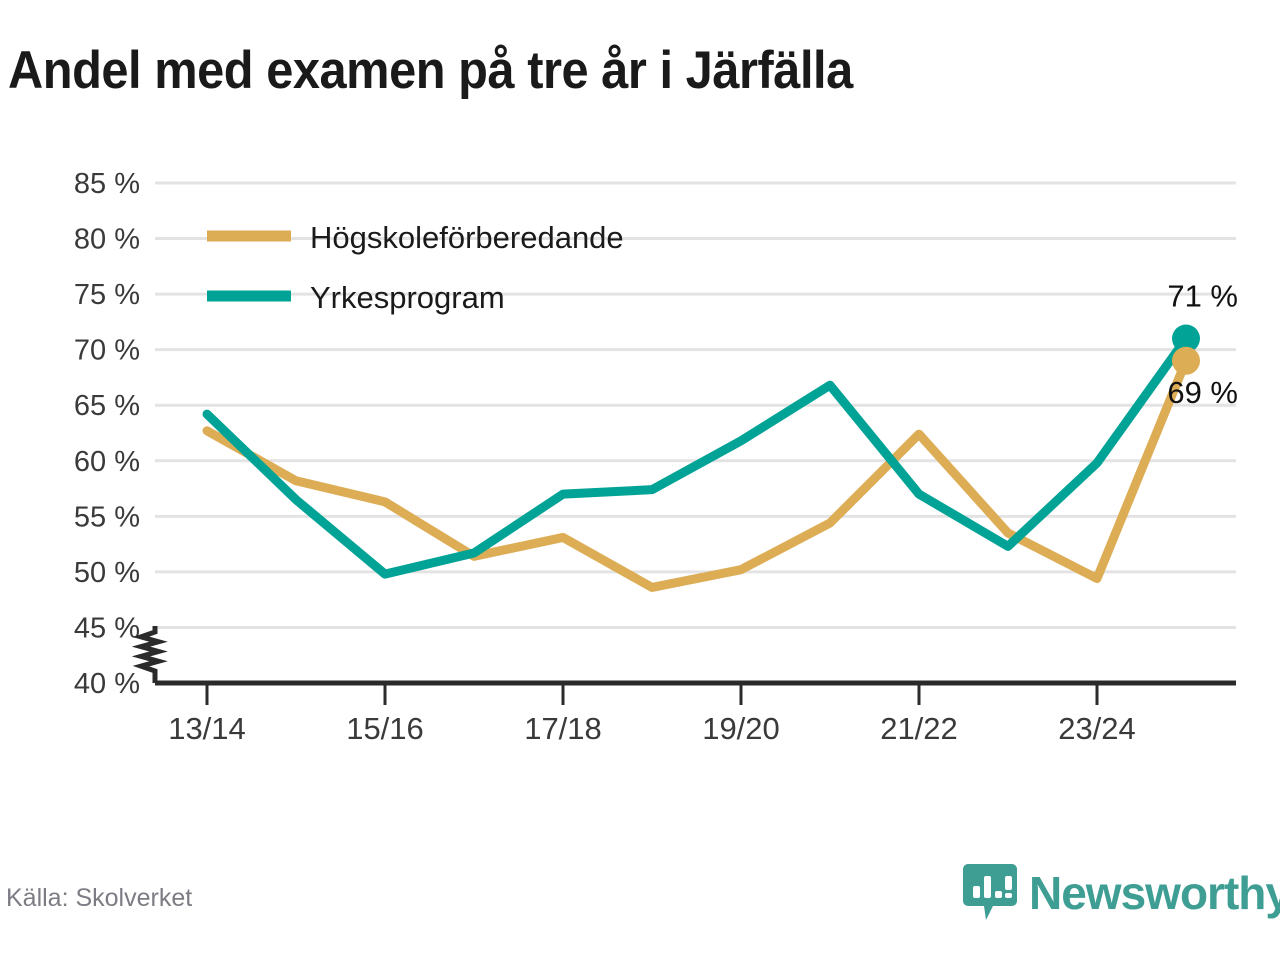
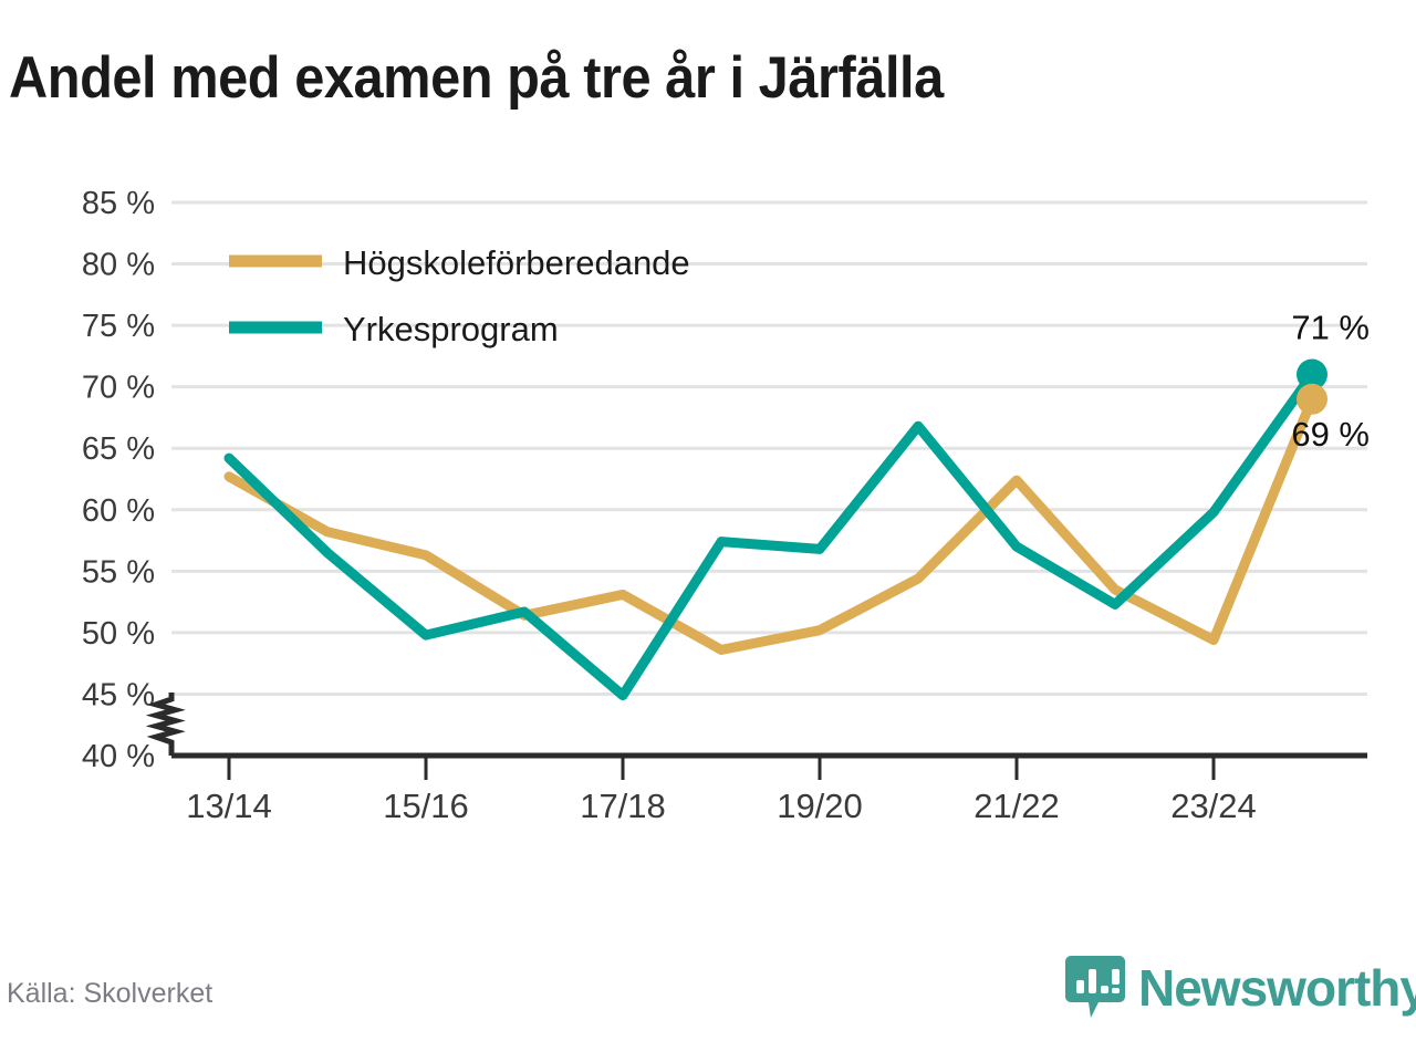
Yrkesprogram/17/18: 57.0% -> 44.9%
Yrkesprogram/19/20: 61.8% -> 56.8%
